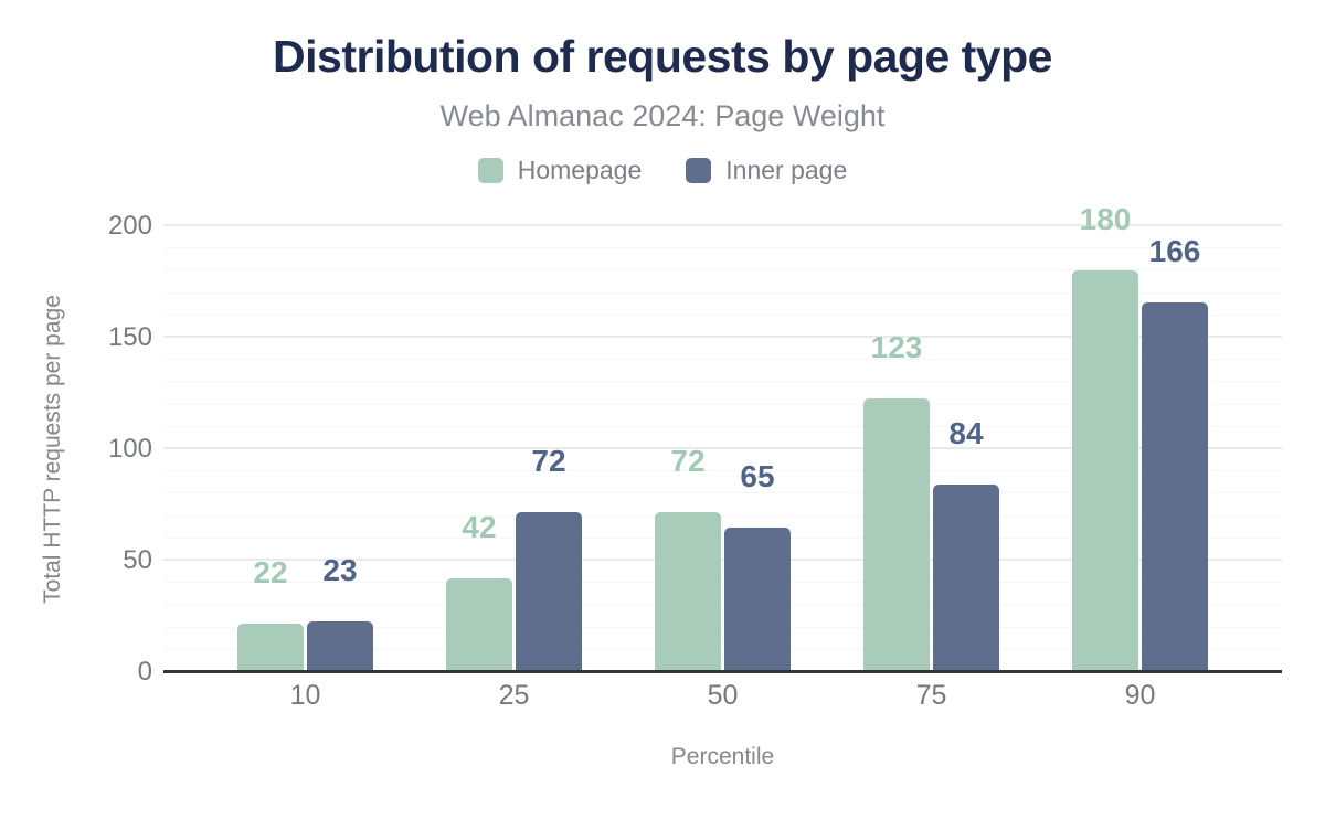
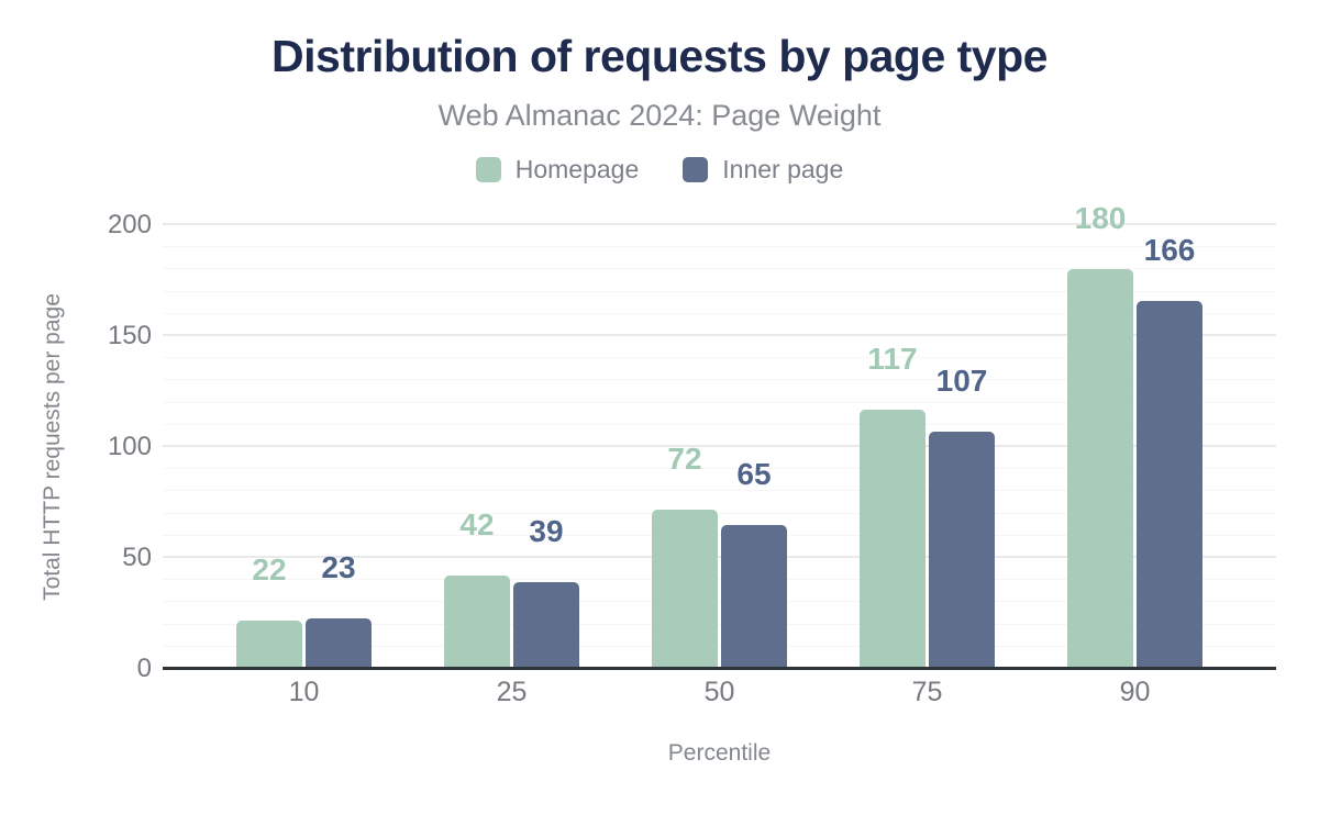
Inner page/25: 72 -> 39
Homepage/75: 123 -> 117
Inner page/75: 84 -> 107
